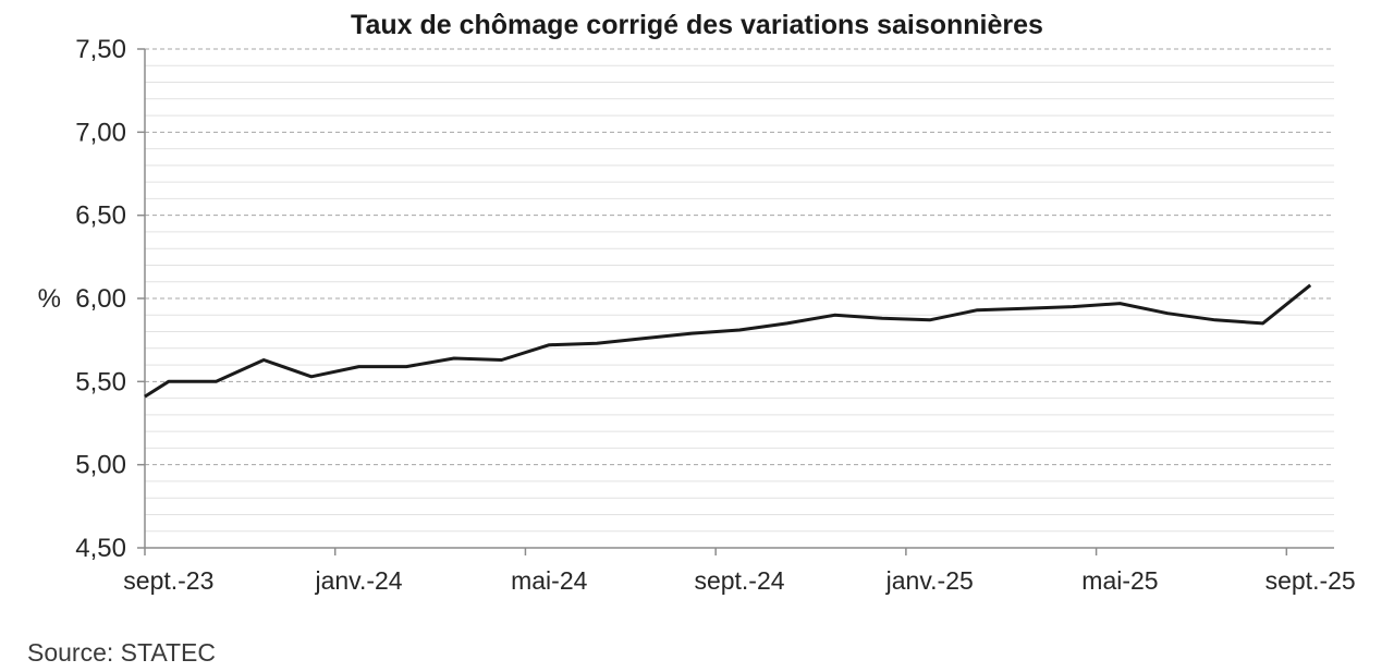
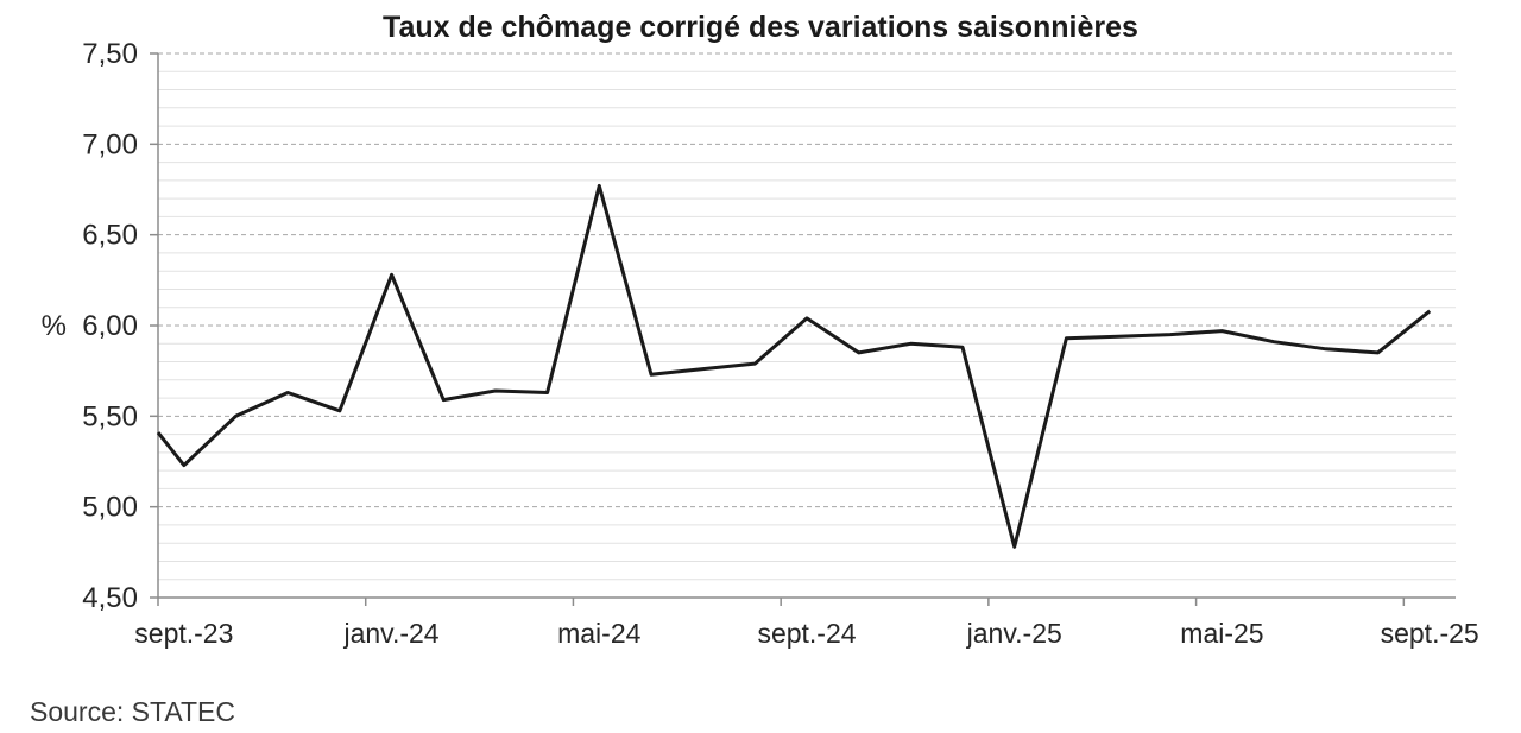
sept.-23: 5,50 -> 5,23
janv.-24: 5,59 -> 6,28
mai-24: 5,72 -> 6,77
sept.-24: 5,81 -> 6,04
janv.-25: 5,87 -> 4,78
